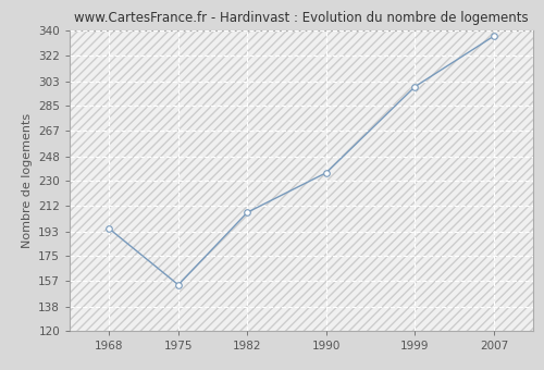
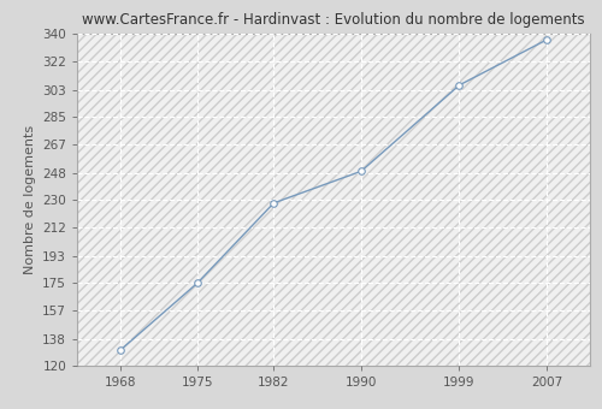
1968: 195 -> 131
1975: 154 -> 175
1982: 207 -> 228
1990: 236 -> 249
1999: 299 -> 306
